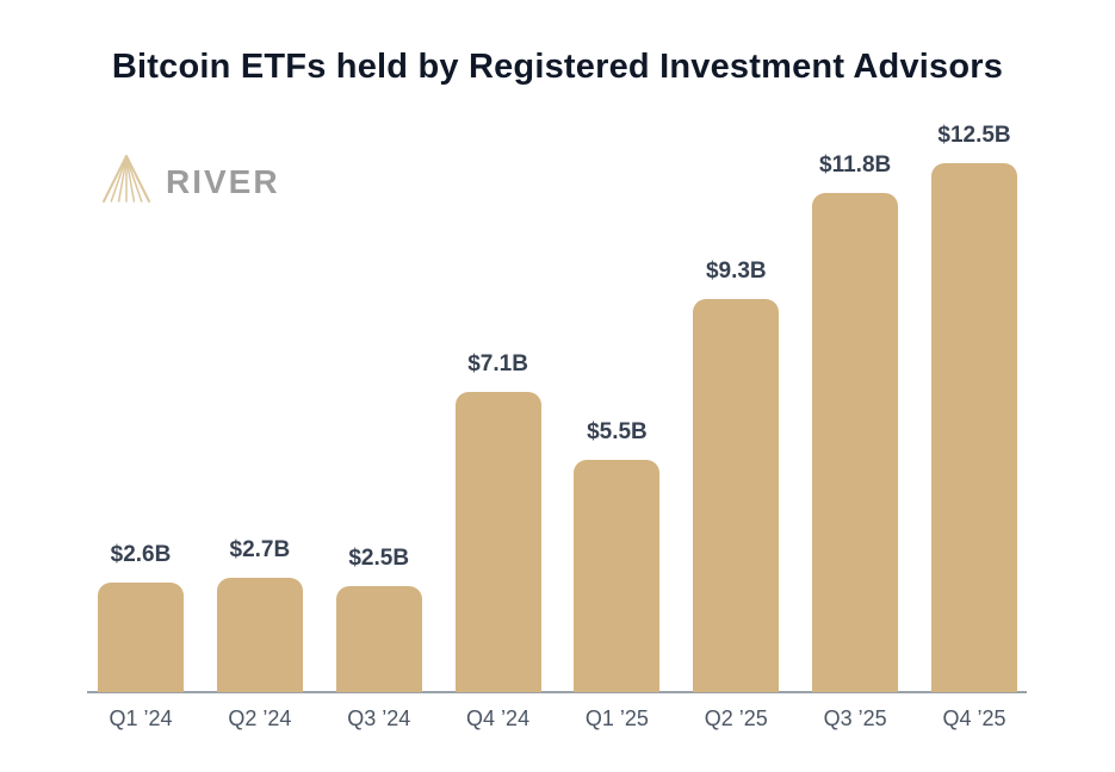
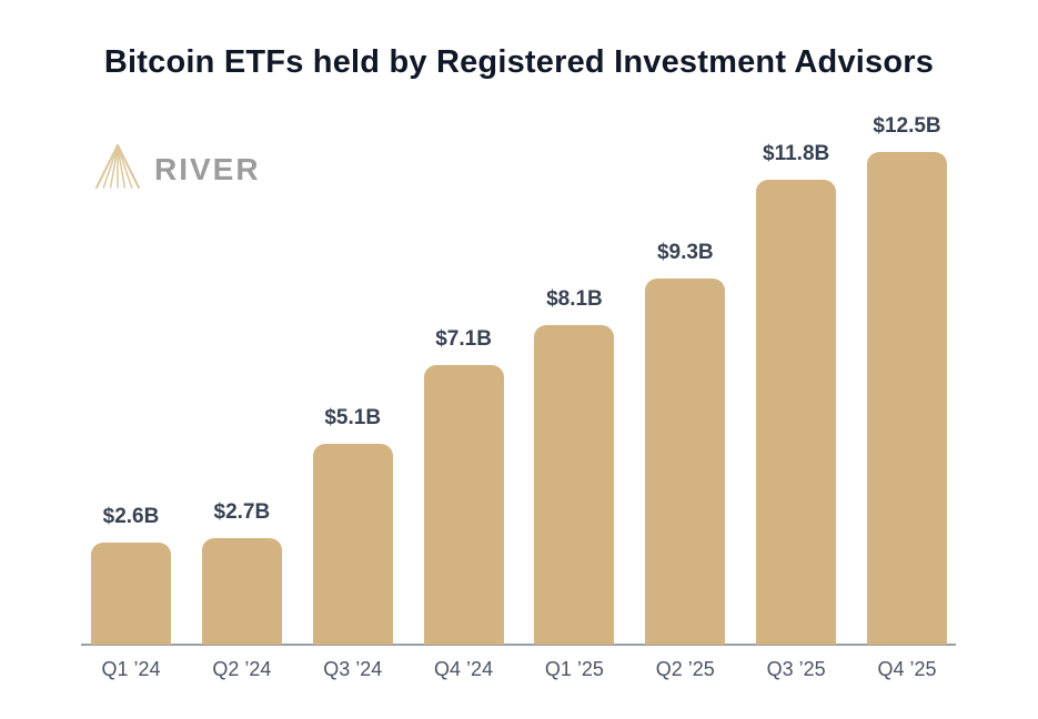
Q3 ’24: $2.5B -> $5.1B
Q1 ’25: $5.5B -> $8.1B
